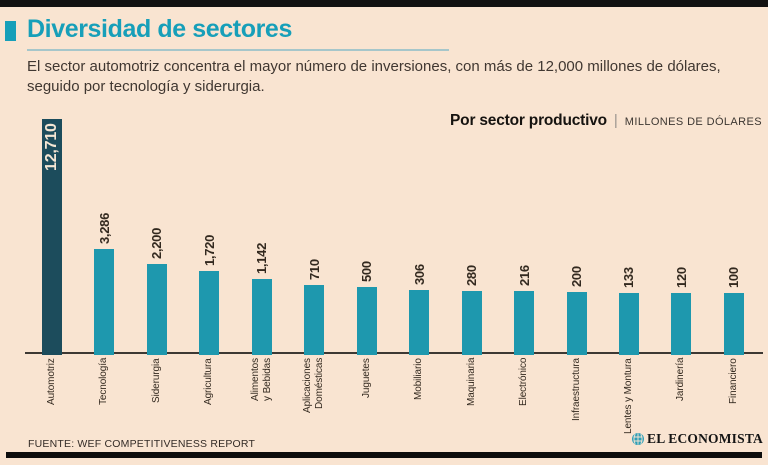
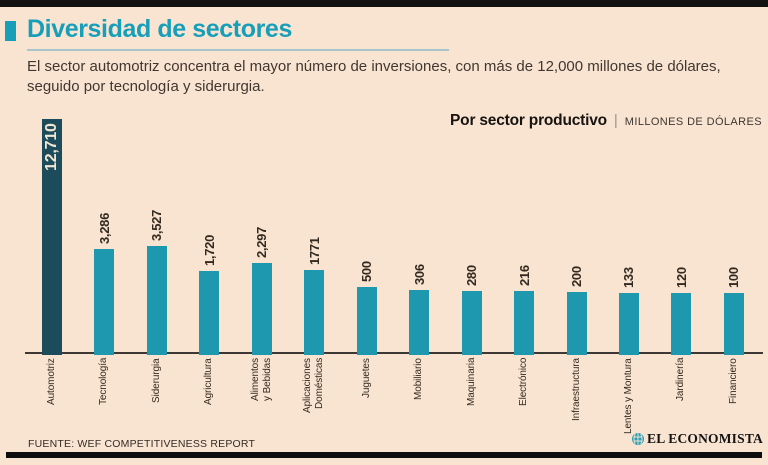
Siderurgia: 2,200 -> 3,527
Alimentos y Bebidas: 1,142 -> 2,297
Aplicaciones Domésticas: 710 -> 1771
